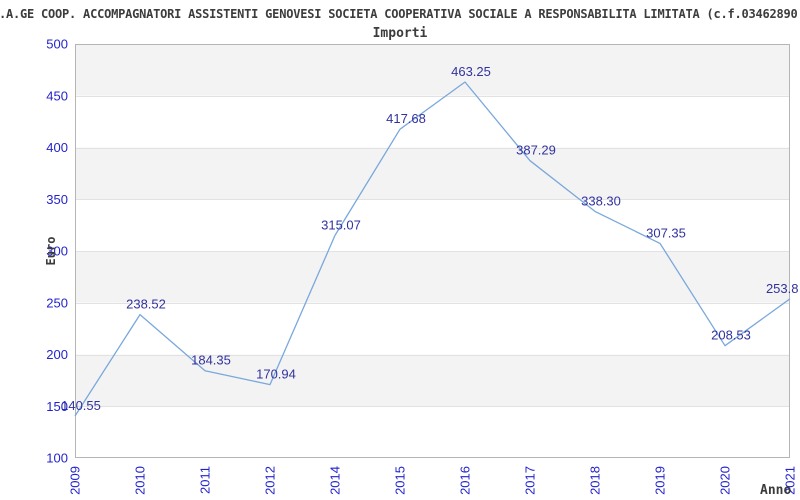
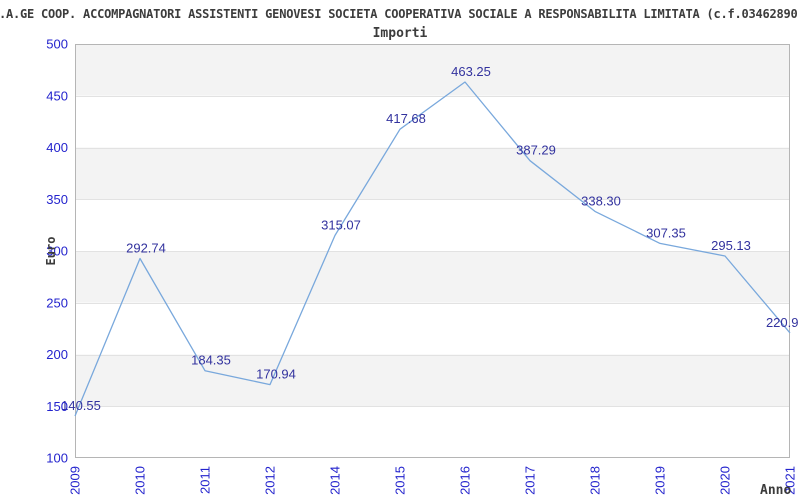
2010: 238.52 -> 292.74
2020: 208.53 -> 295.13
2021: 253.8 -> 220.9
